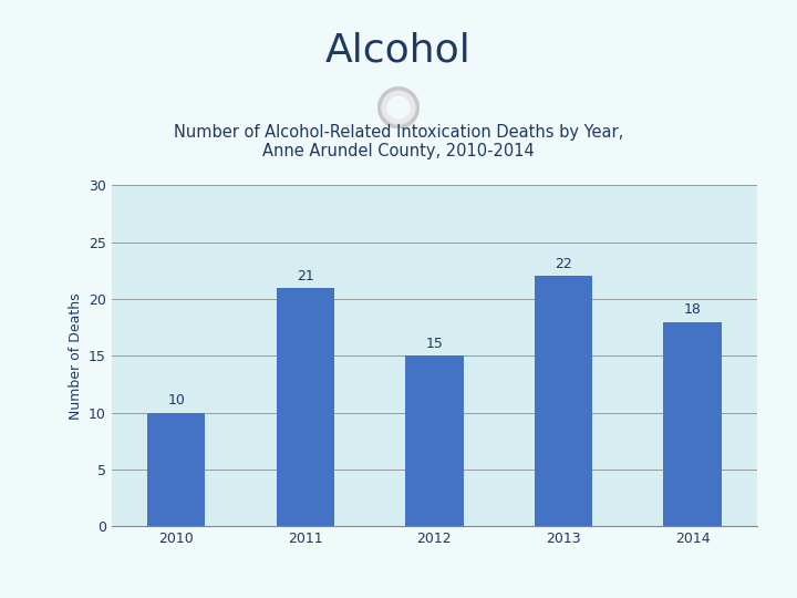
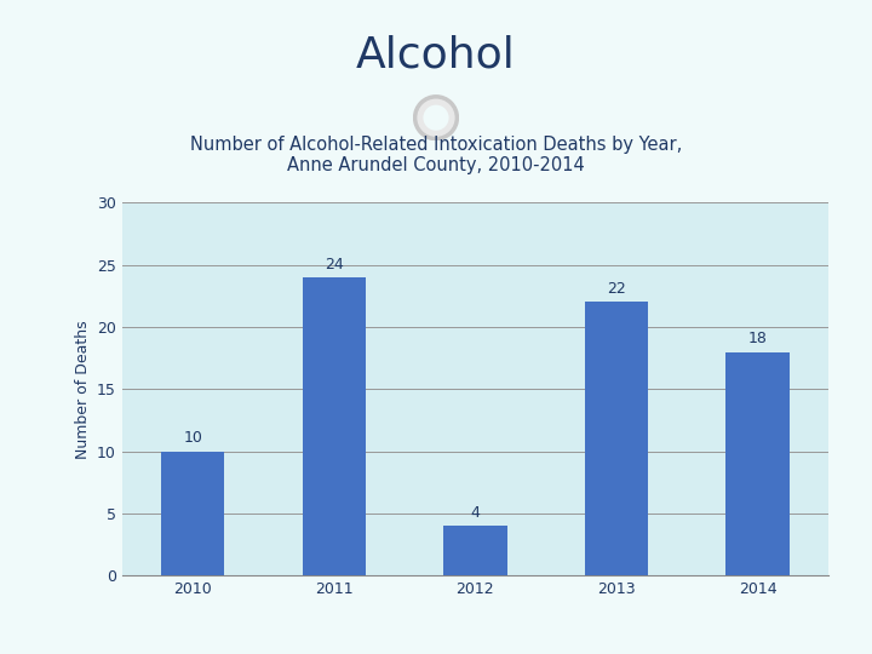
2011: 21 -> 24
2012: 15 -> 4
